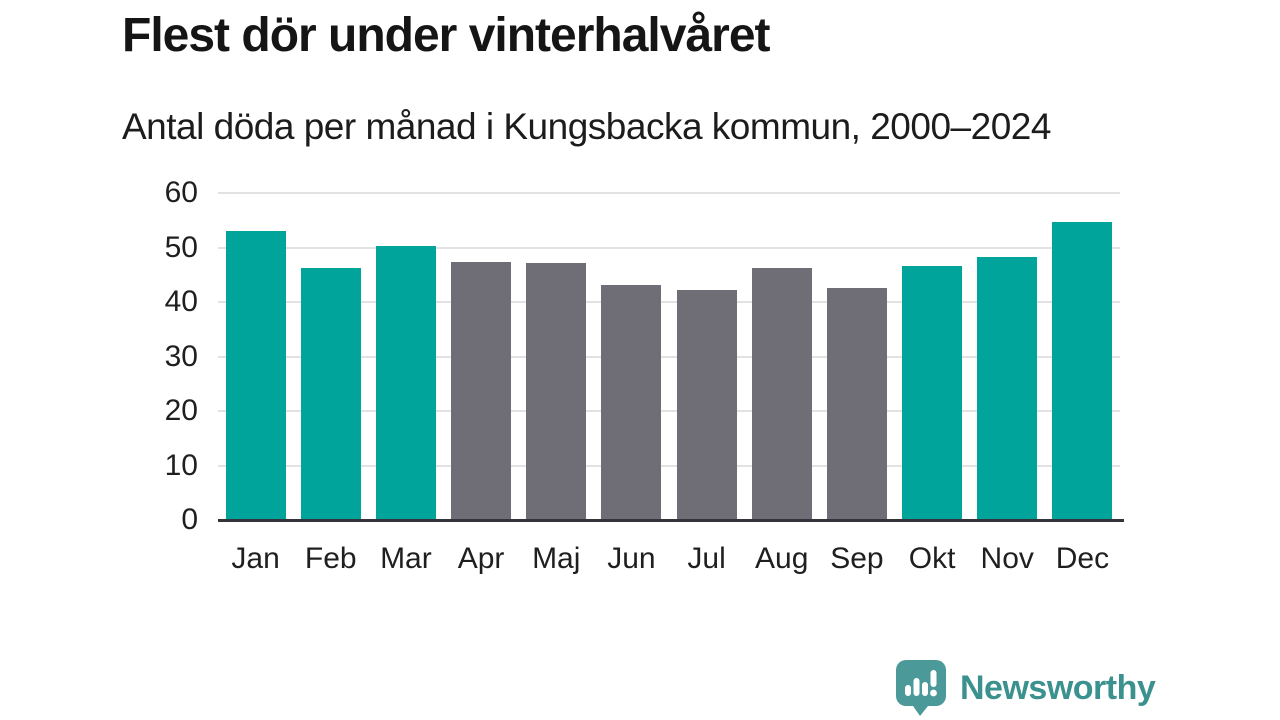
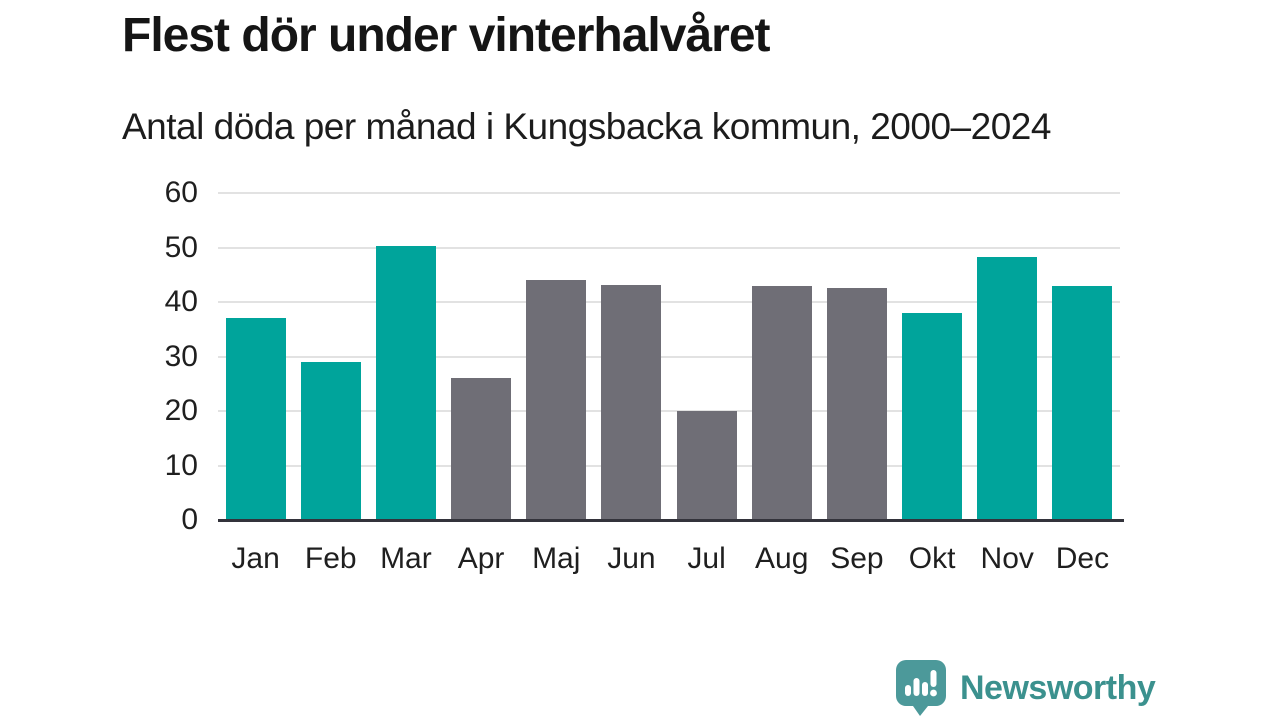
Jan: 53 -> 37
Feb: 46 -> 29
Apr: 47 -> 26
Maj: 47 -> 44
Jul: 42 -> 20
Aug: 46 -> 43
Okt: 47 -> 38
Dec: 55 -> 43
